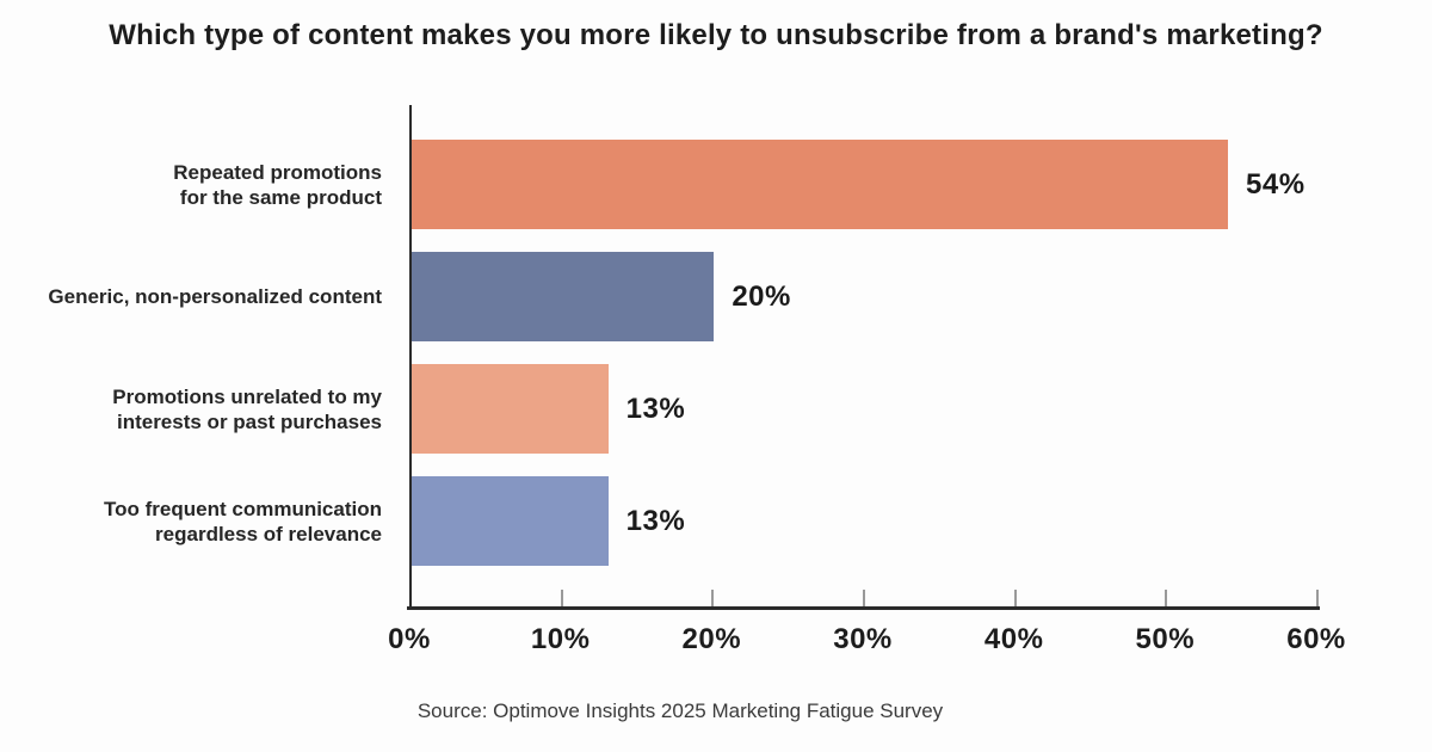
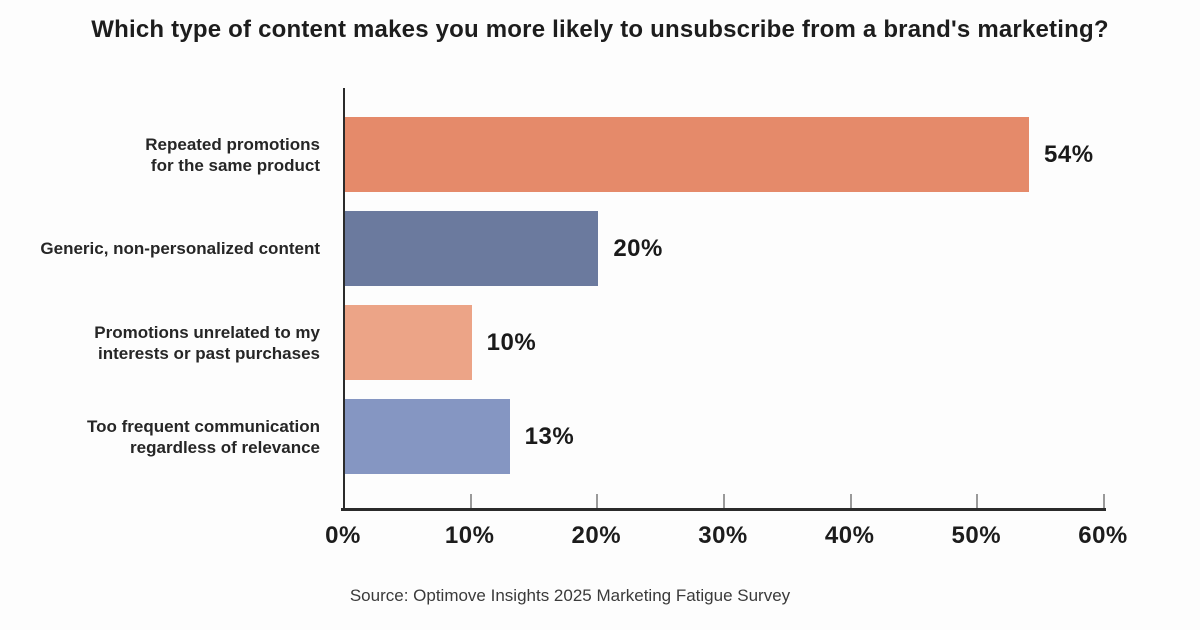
Promotions unrelated to my interests or past purchases: 13% -> 10%
